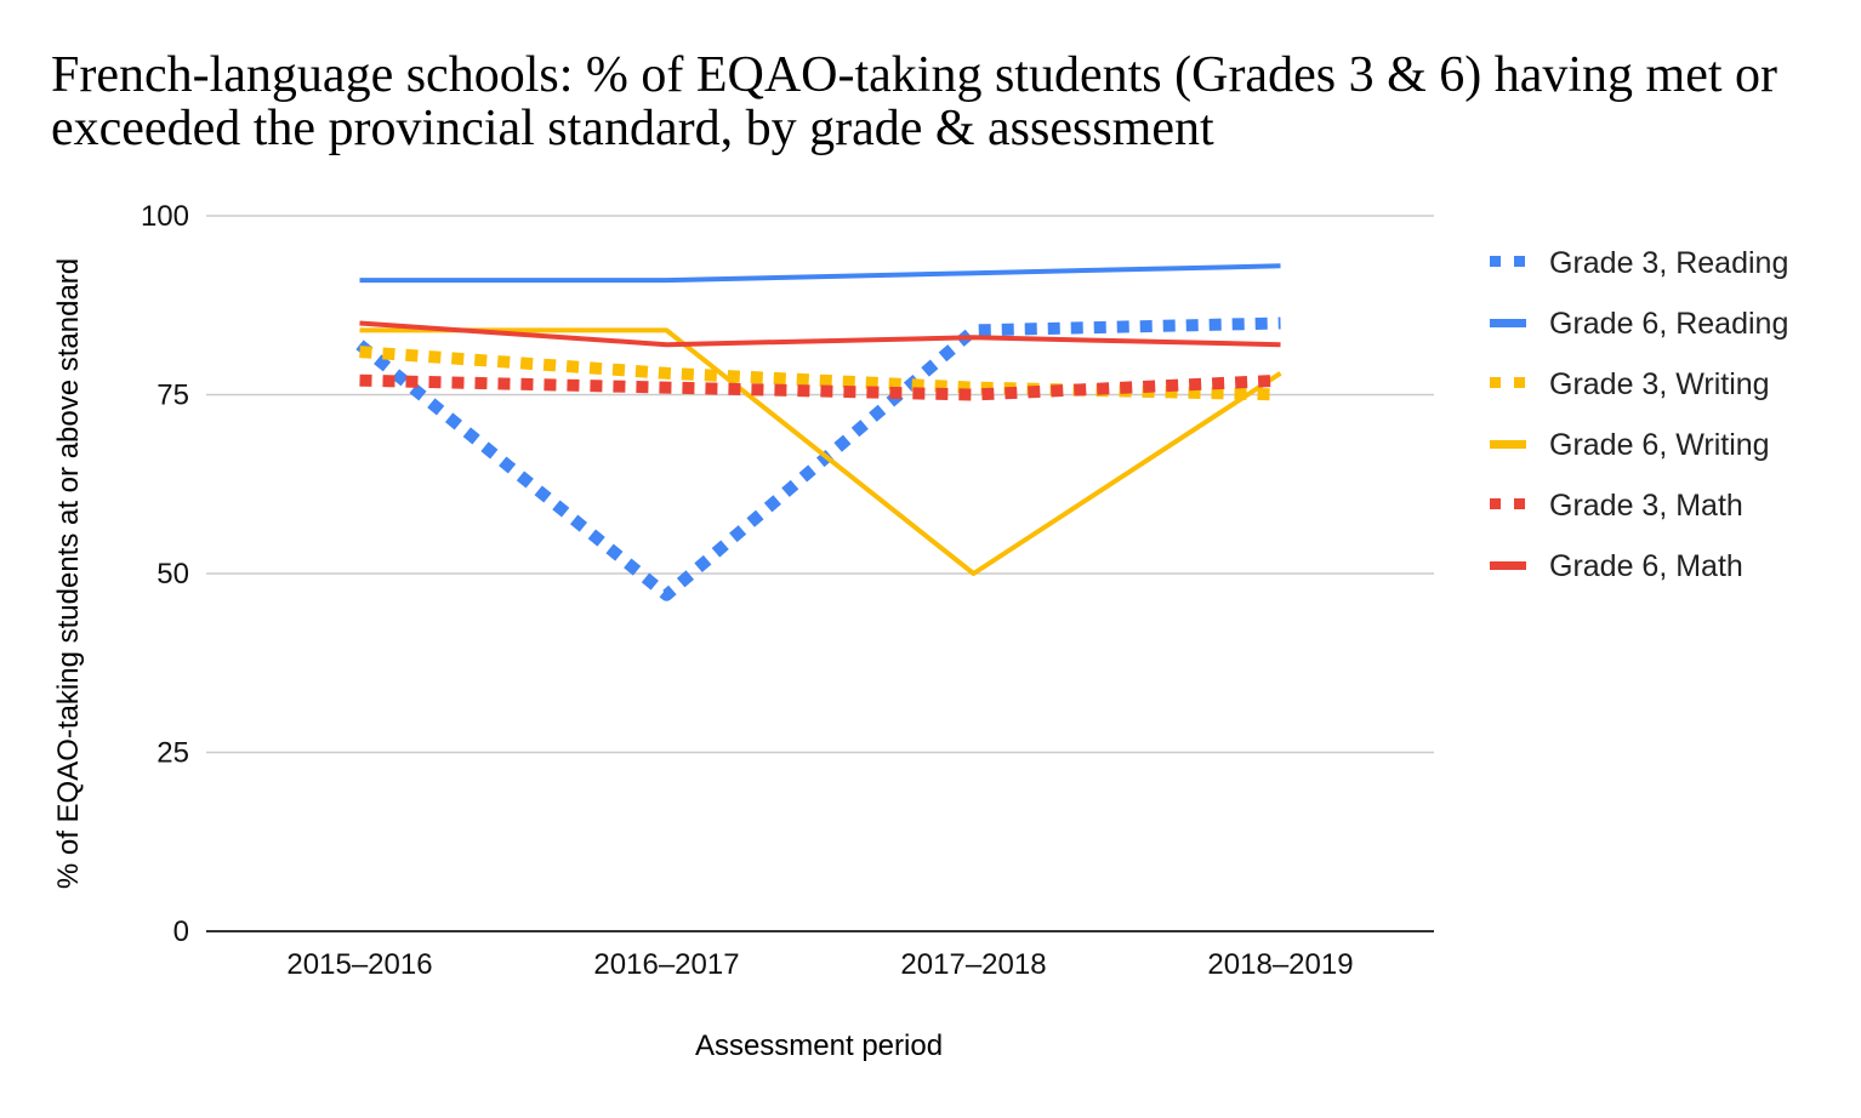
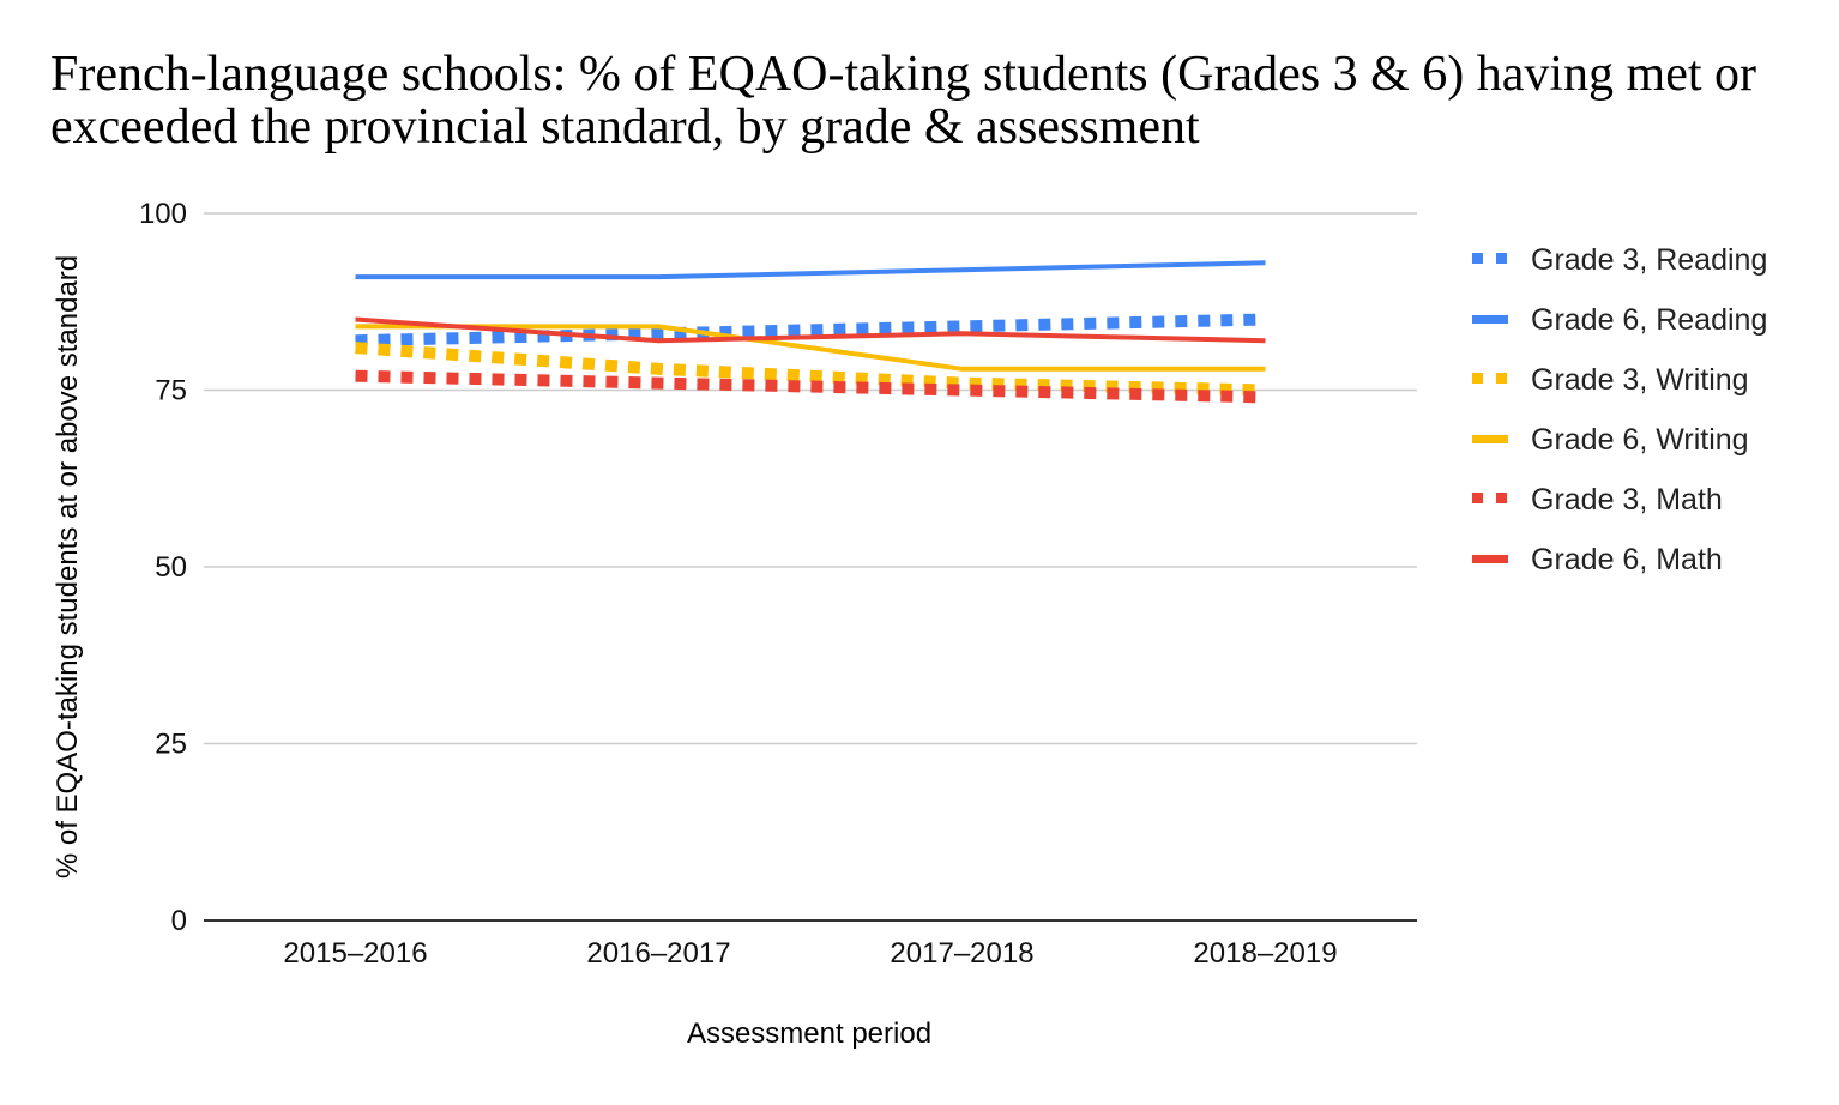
Grade 3, Reading/2016–2017: 47 -> 83
Grade 6, Writing/2017–2018: 50 -> 78
Grade 3, Math/2018–2019: 77 -> 74
